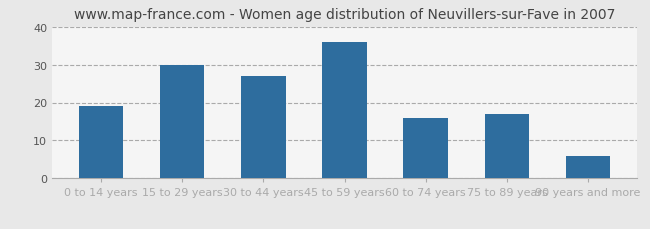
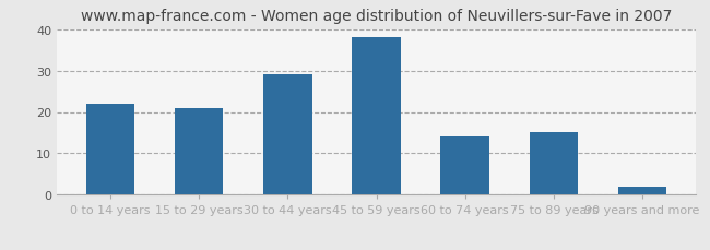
0 to 14 years: 19 -> 22
15 to 29 years: 30 -> 21
30 to 44 years: 27 -> 29
45 to 59 years: 36 -> 38
60 to 74 years: 16 -> 14
75 to 89 years: 17 -> 15
90 years and more: 6 -> 2
